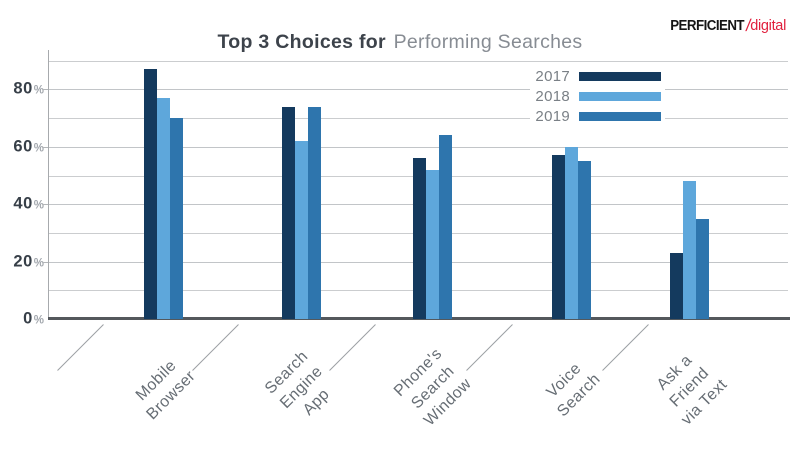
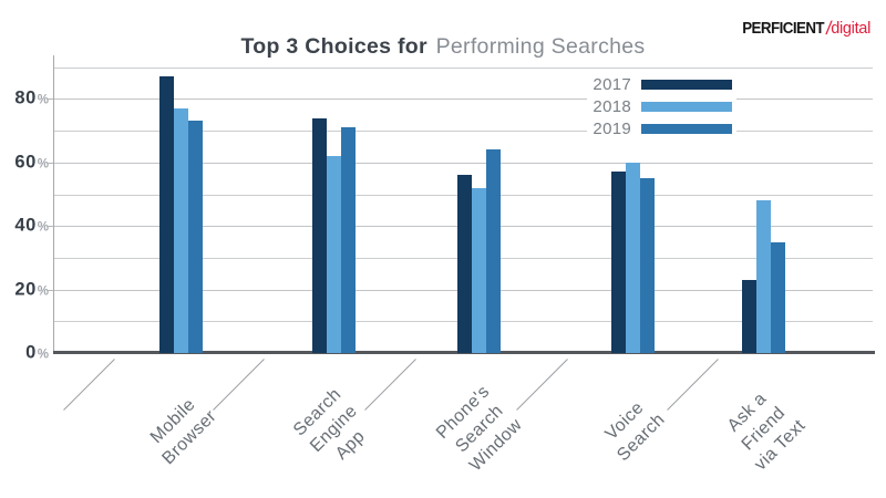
2019/Mobile Browser: 70 -> 73
2019/Search Engine App: 74 -> 71
